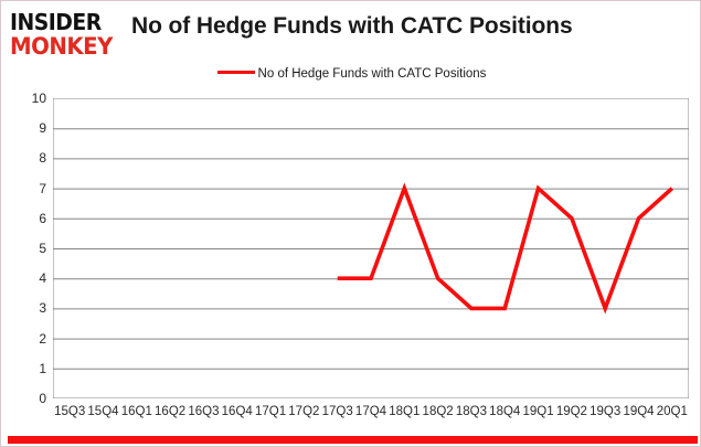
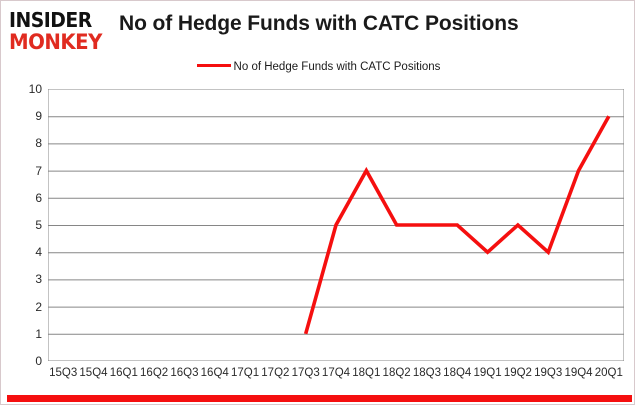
17Q3: 4 -> 1
17Q4: 4 -> 5
18Q2: 4 -> 5
18Q3: 3 -> 5
18Q4: 3 -> 5
19Q1: 7 -> 4
19Q2: 6 -> 5
19Q3: 3 -> 4
19Q4: 6 -> 7
20Q1: 7 -> 9
